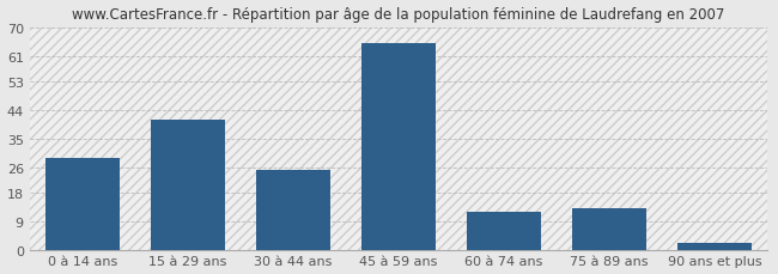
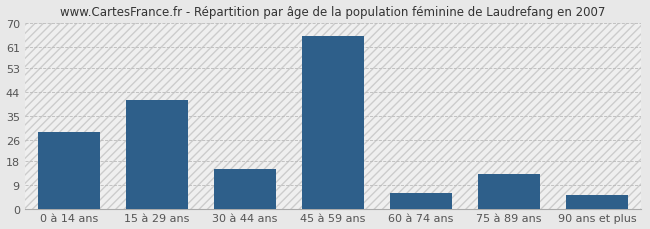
30 à 44 ans: 25 -> 15
60 à 74 ans: 12 -> 6
90 ans et plus: 2 -> 5
